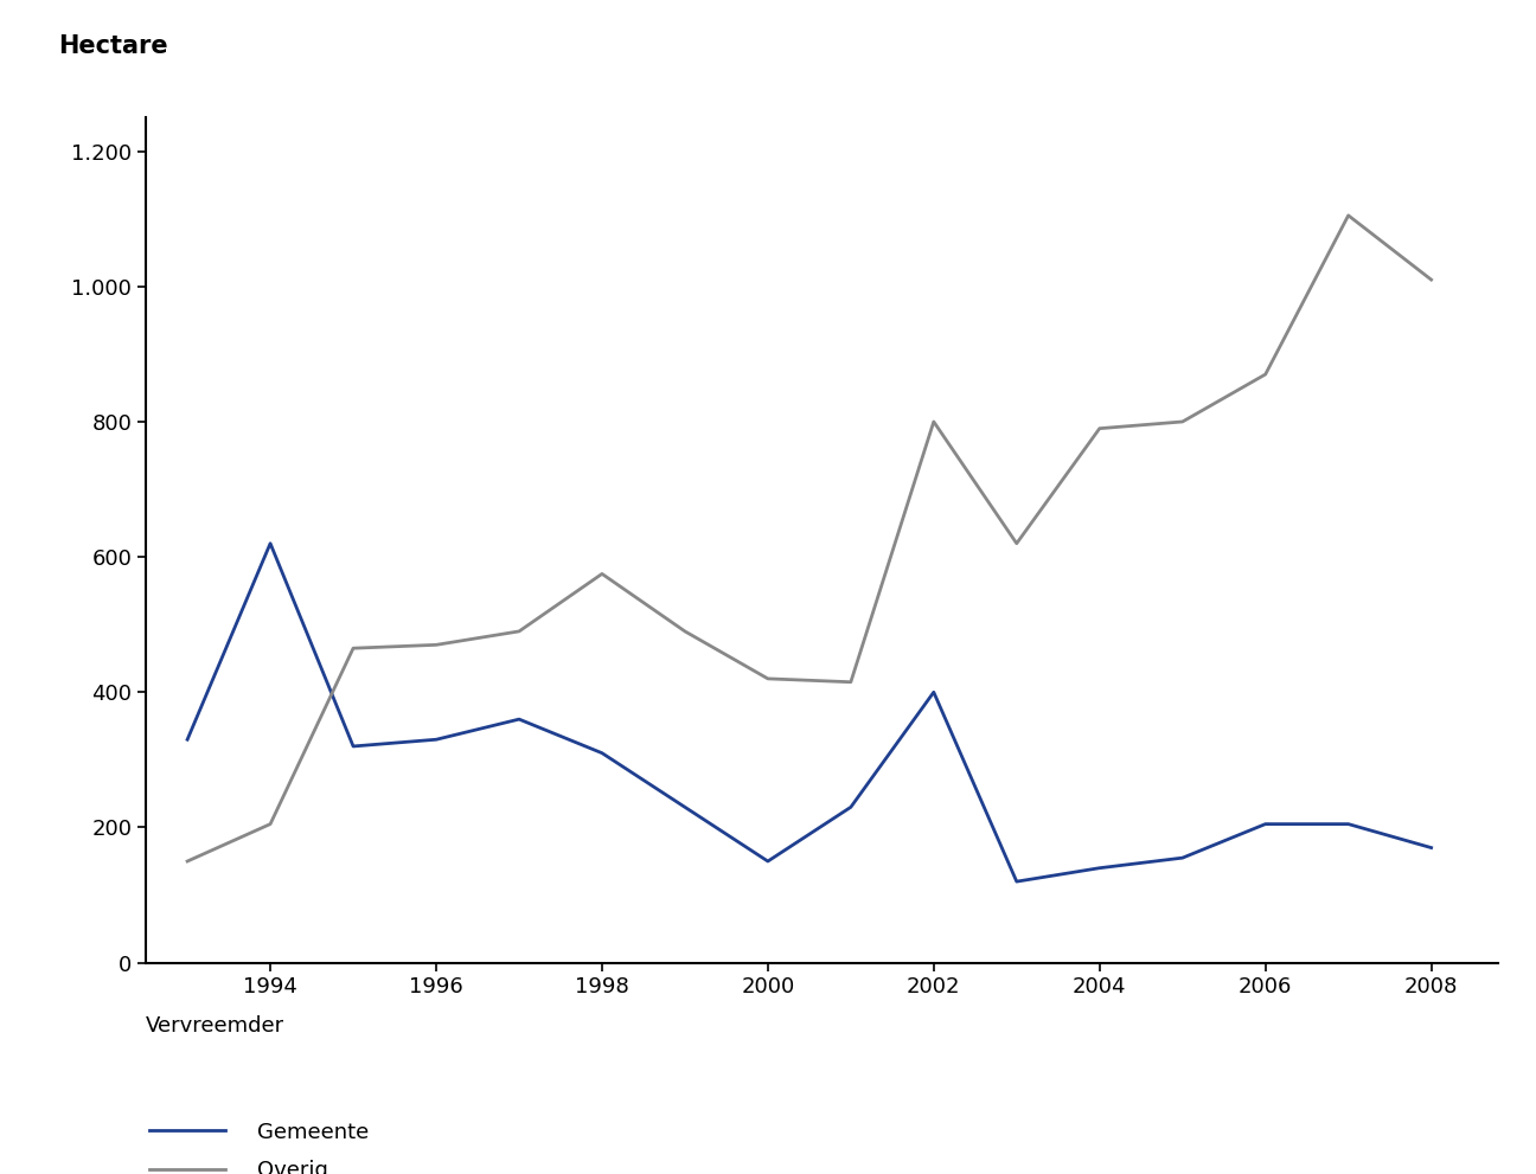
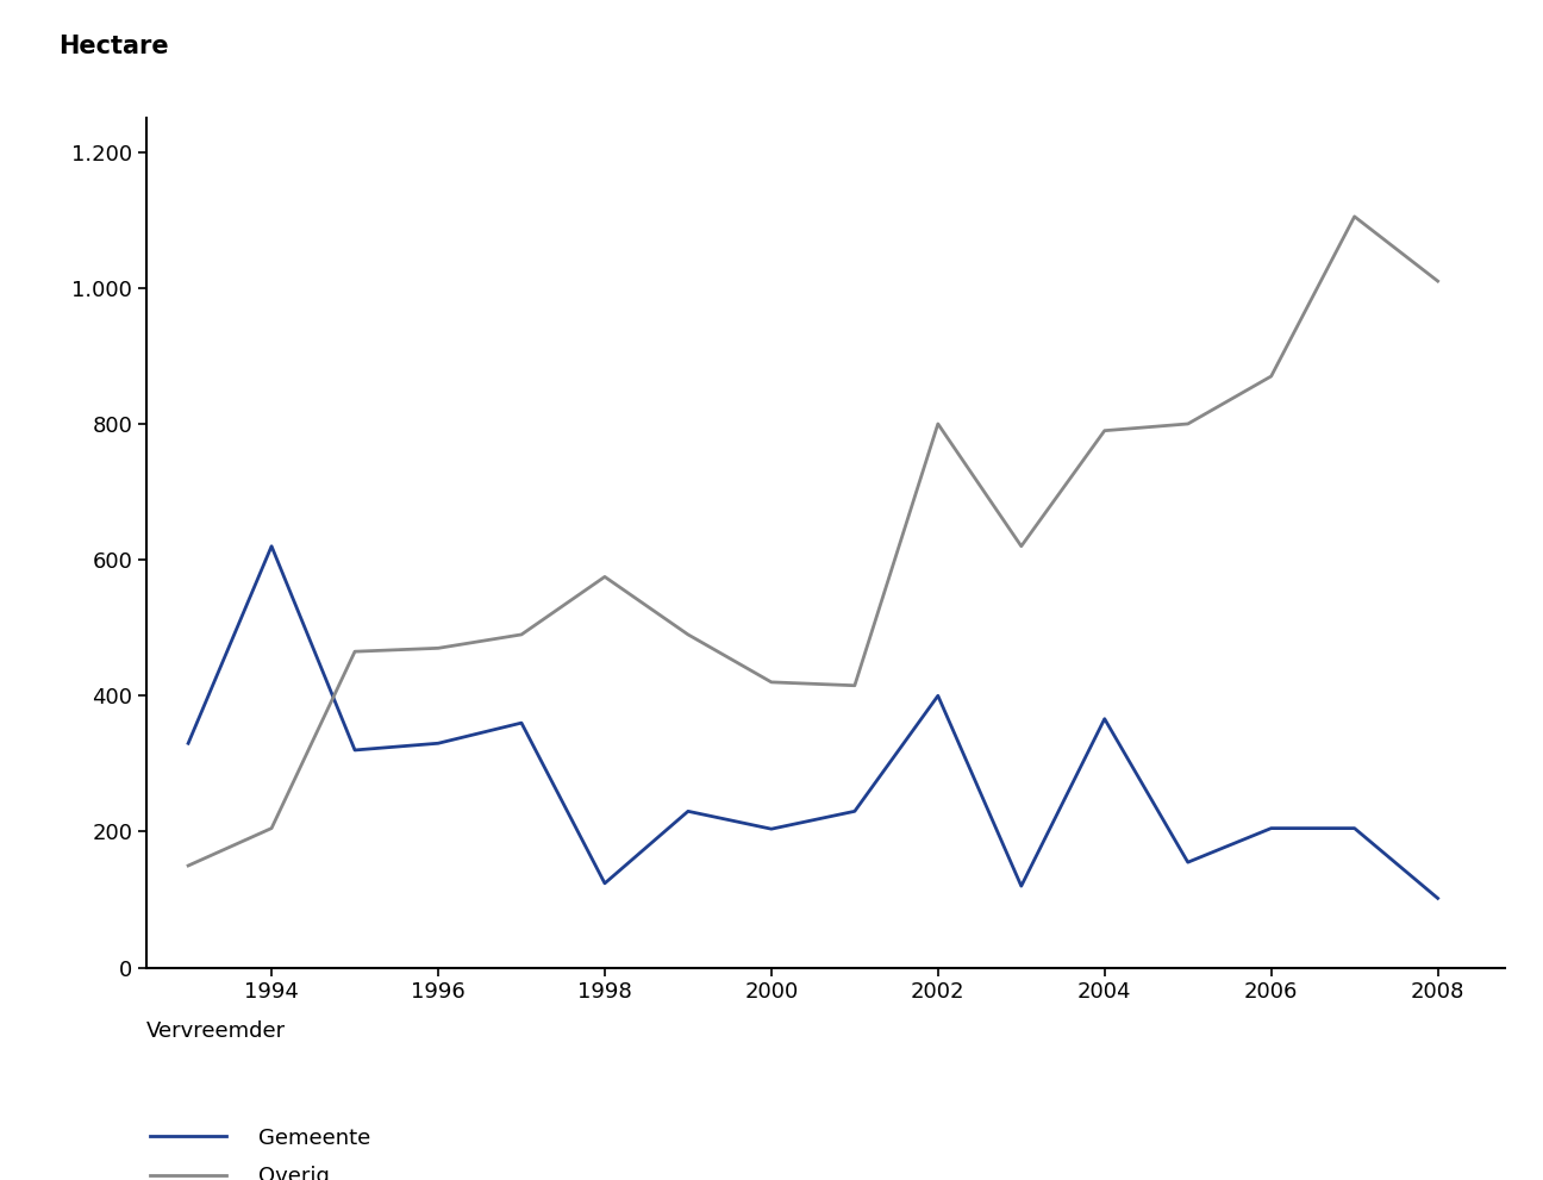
Gemeente/1998: 310 -> 124
Gemeente/2000: 150 -> 204
Gemeente/2004: 140 -> 366
Gemeente/2008: 170 -> 102
